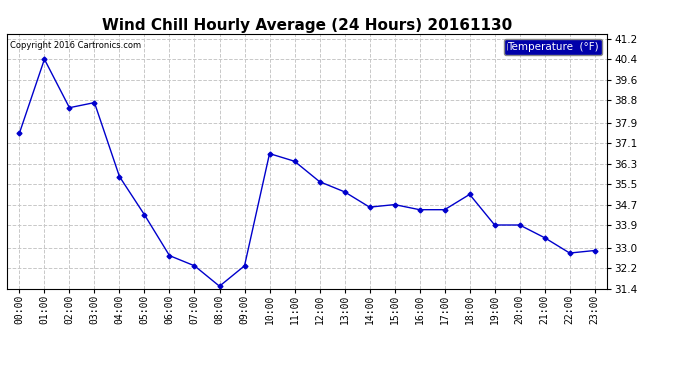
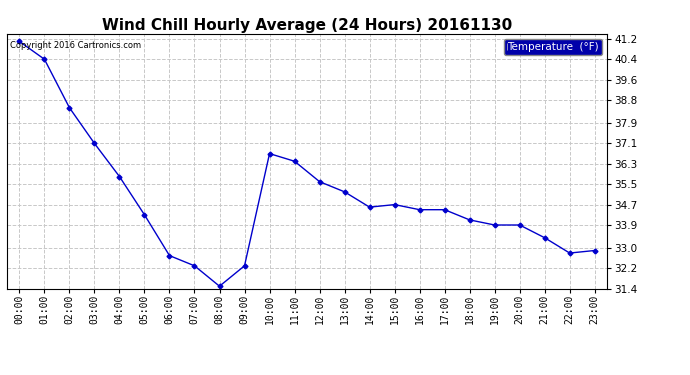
00:00: 37.5 -> 41.1
03:00: 38.7 -> 37.1
18:00: 35.1 -> 34.1
